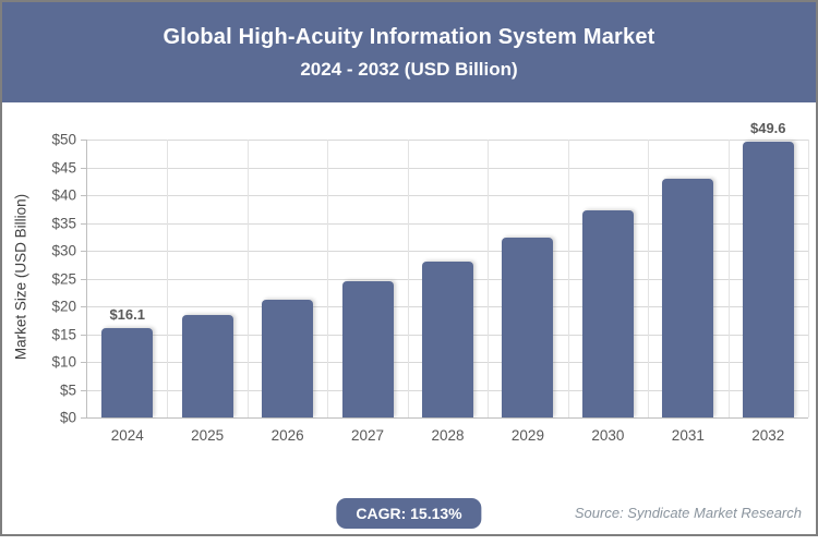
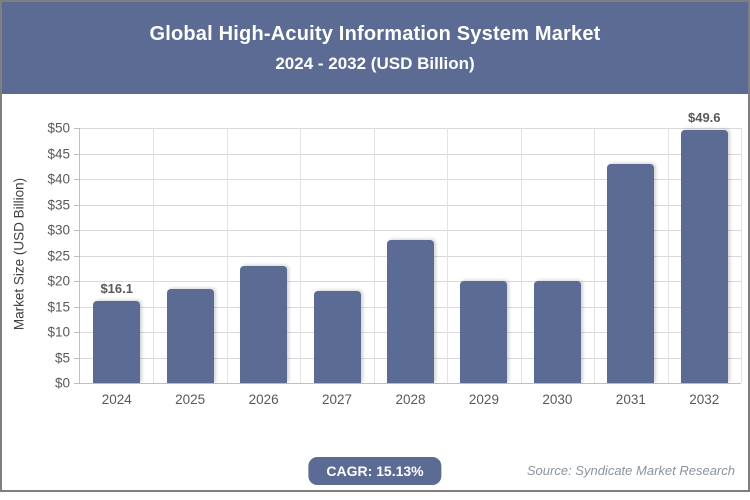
2026: $21 -> $23
2027: $24 -> $18
2029: $32 -> $20
2030: $37 -> $20
